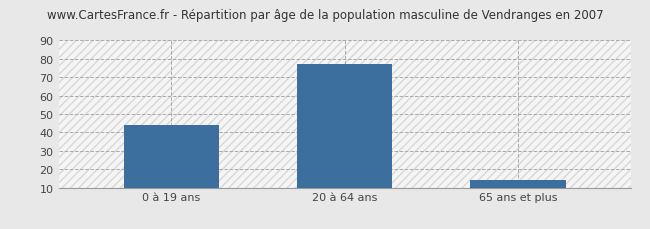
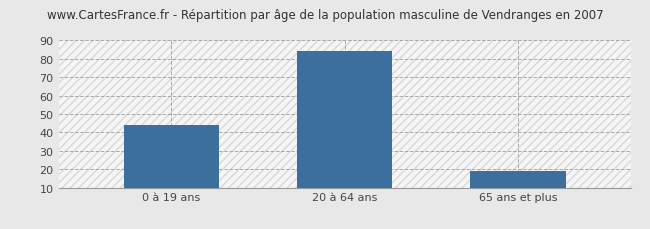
20 à 64 ans: 77 -> 84
65 ans et plus: 14 -> 19
